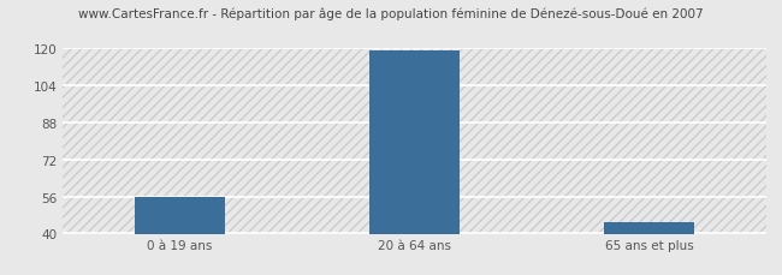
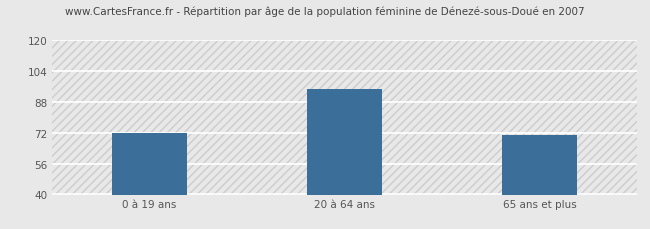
0 à 19 ans: 56 -> 72
20 à 64 ans: 119 -> 95
65 ans et plus: 45 -> 71
